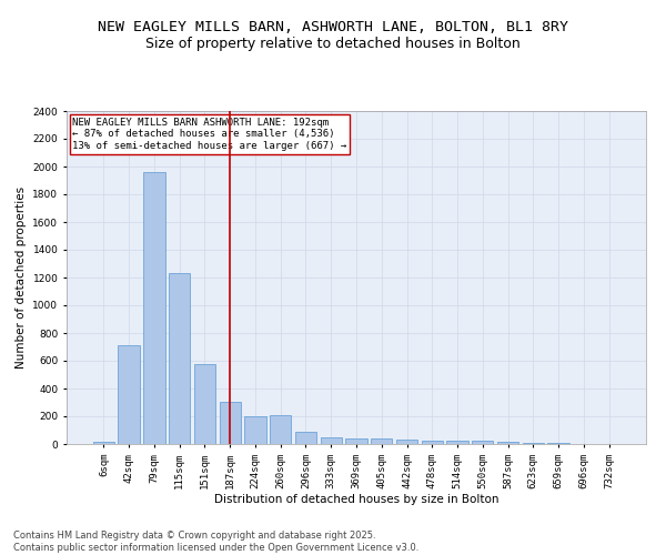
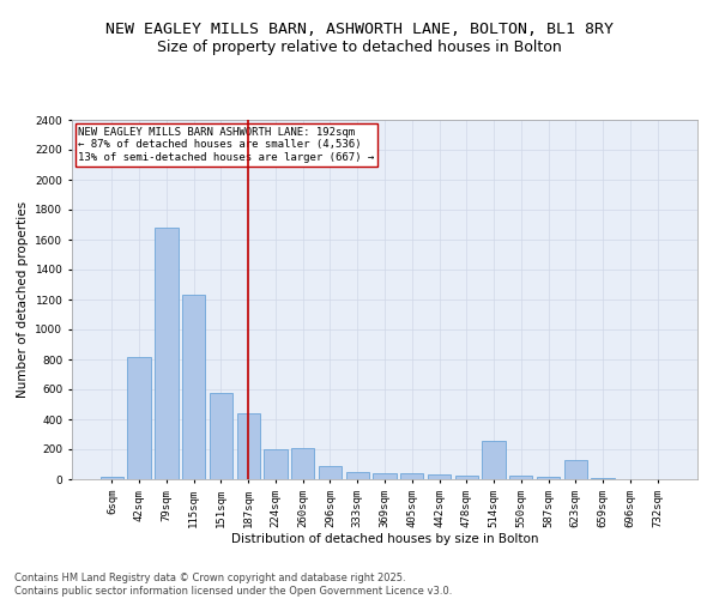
42sqm: 710 -> 820
79sqm: 1960 -> 1680
187sqm: 300 -> 440
514sqm: 20 -> 260
623sqm: 10 -> 130
